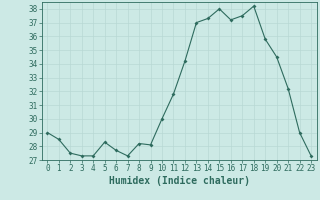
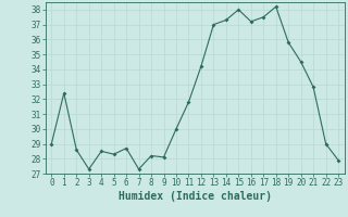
1: 28.5 -> 32.4
2: 27.5 -> 28.6
4: 27.3 -> 28.5
6: 27.7 -> 28.7
21: 32.2 -> 32.8
23: 27.3 -> 27.9
